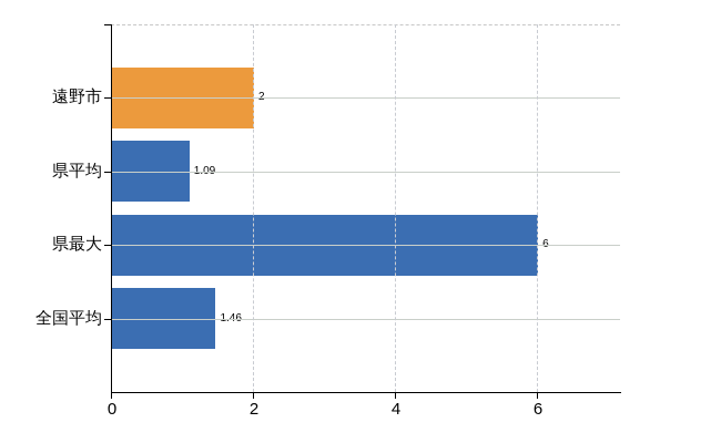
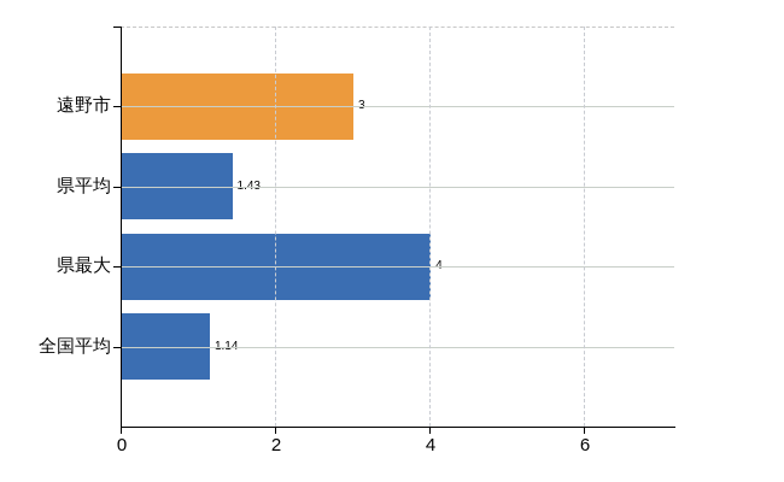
遠野市: 2 -> 3
県平均: 1.09 -> 1.43
県最大: 6 -> 4
全国平均: 1.46 -> 1.14
